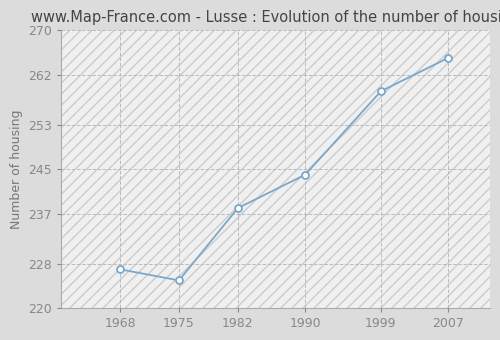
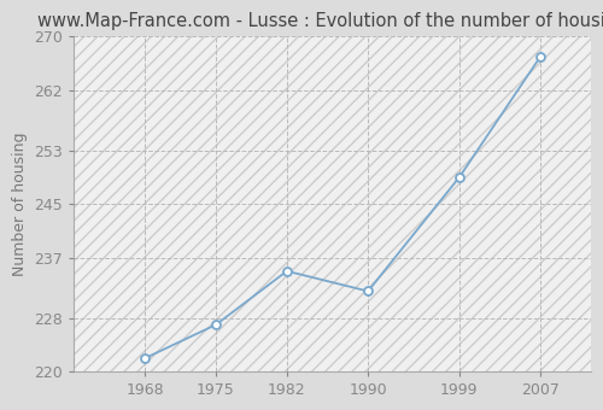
1968: 227 -> 222
1975: 225 -> 227
1982: 238 -> 235
1990: 244 -> 232
1999: 259 -> 249
2007: 265 -> 267
